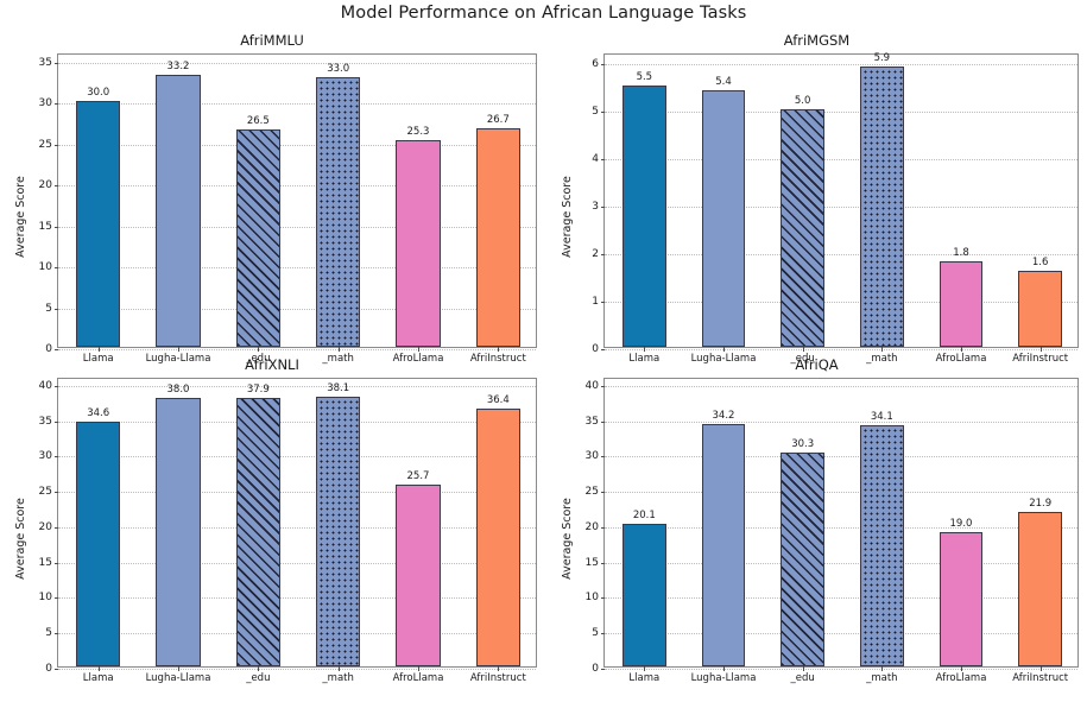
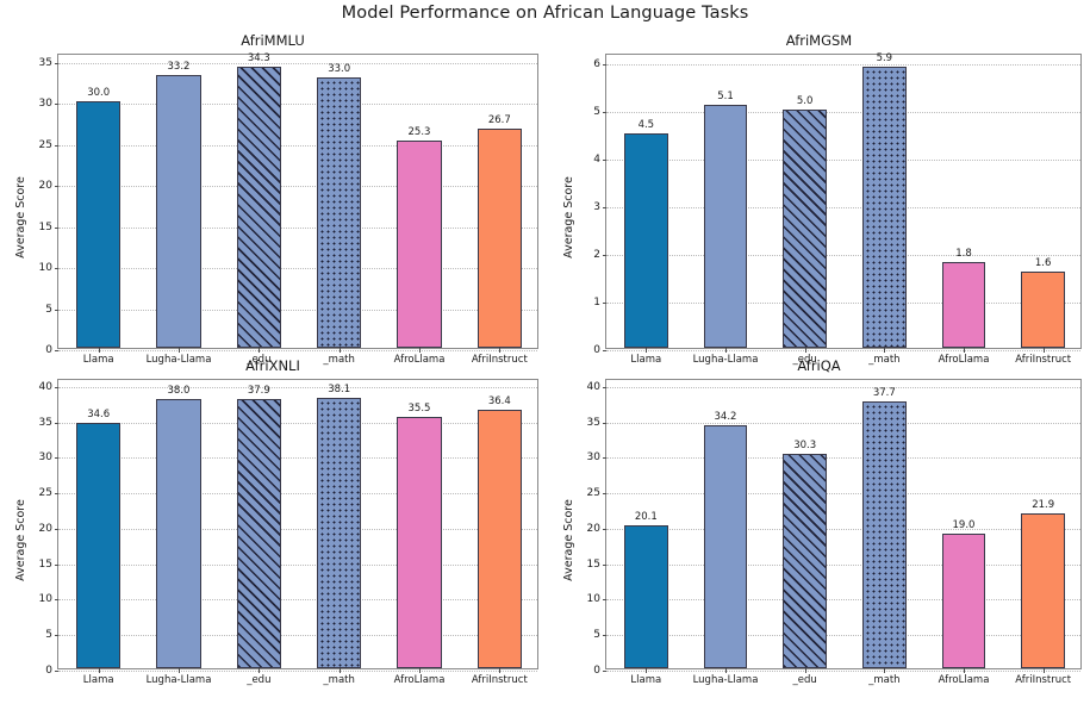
AfriMMLU/_edu: 26.5 -> 34.3
AfriMGSM/Llama: 5.5 -> 4.5
AfriMGSM/Lugha-Llama: 5.4 -> 5.1
AfriXNLI/AfroLlama: 25.7 -> 35.5
AfriQA/_math: 34.1 -> 37.7
